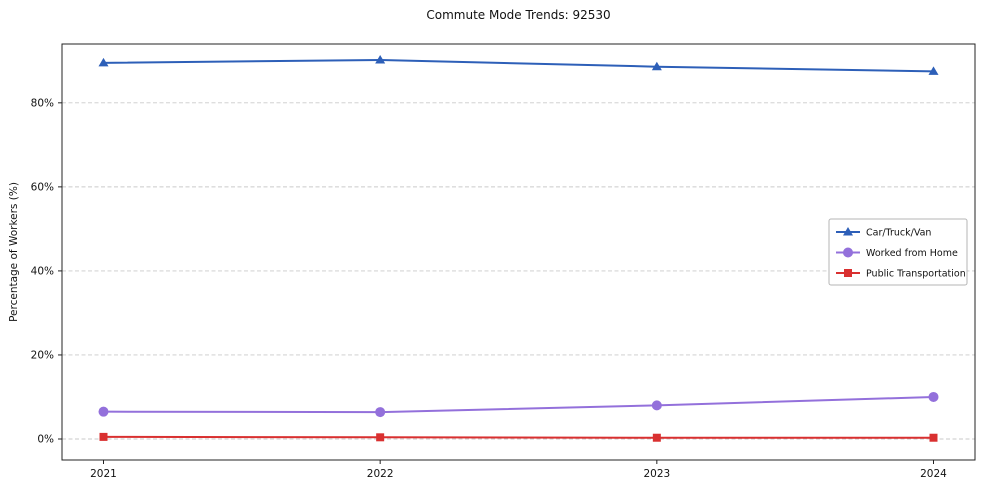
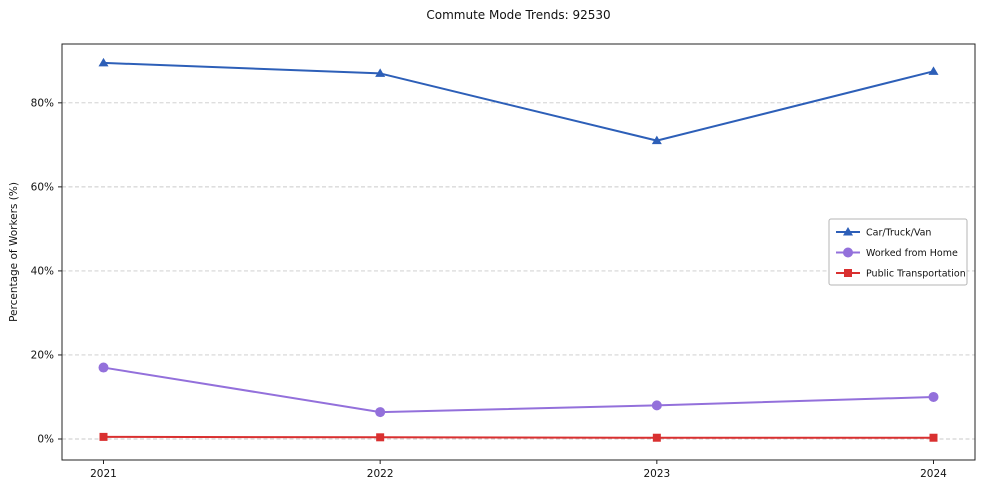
Worked from Home/2021: 6% -> 17%
Car/Truck/Van/2022: 90% -> 87%
Car/Truck/Van/2023: 89% -> 71%
